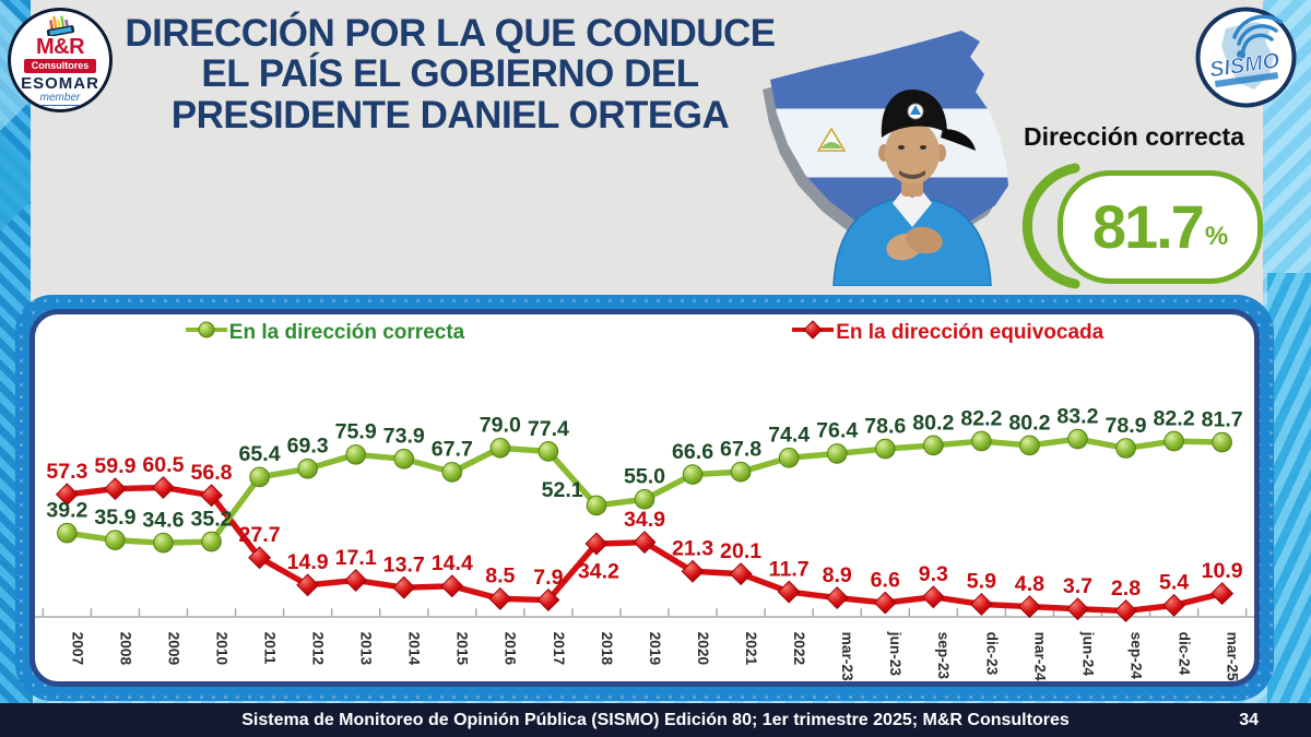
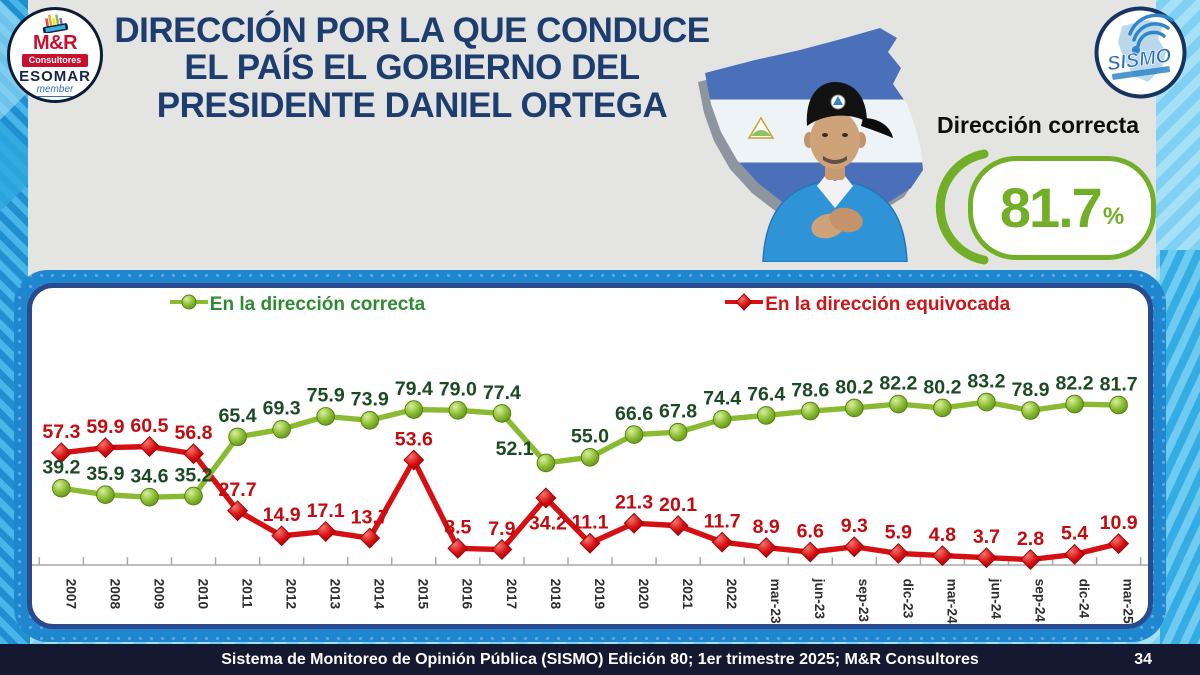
En la dirección correcta/2015: 67.7 -> 79.4
En la dirección equivocada/2015: 14.4 -> 53.6
En la dirección equivocada/2019: 34.9 -> 11.1
